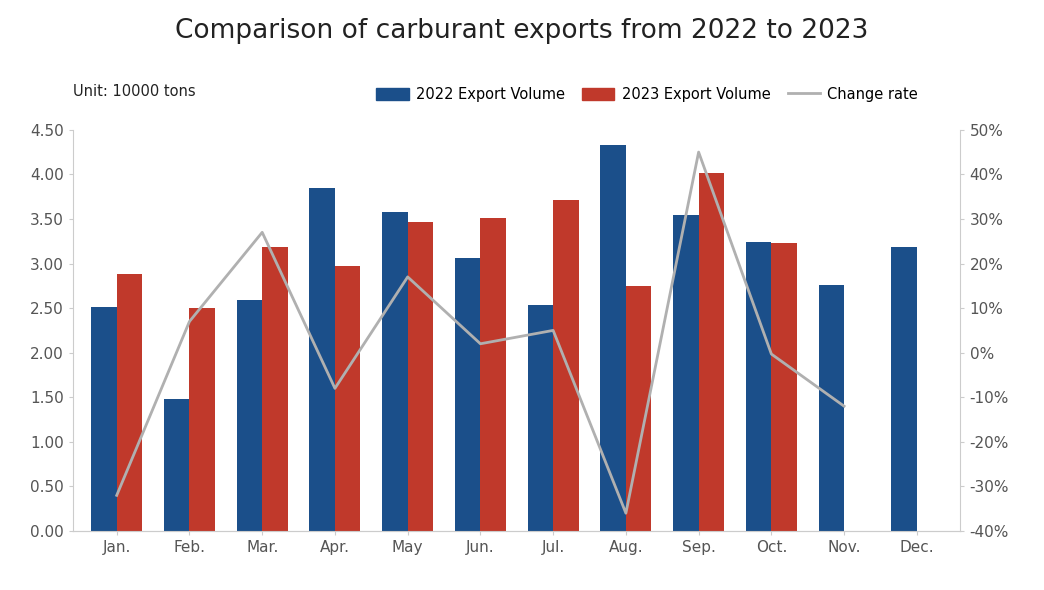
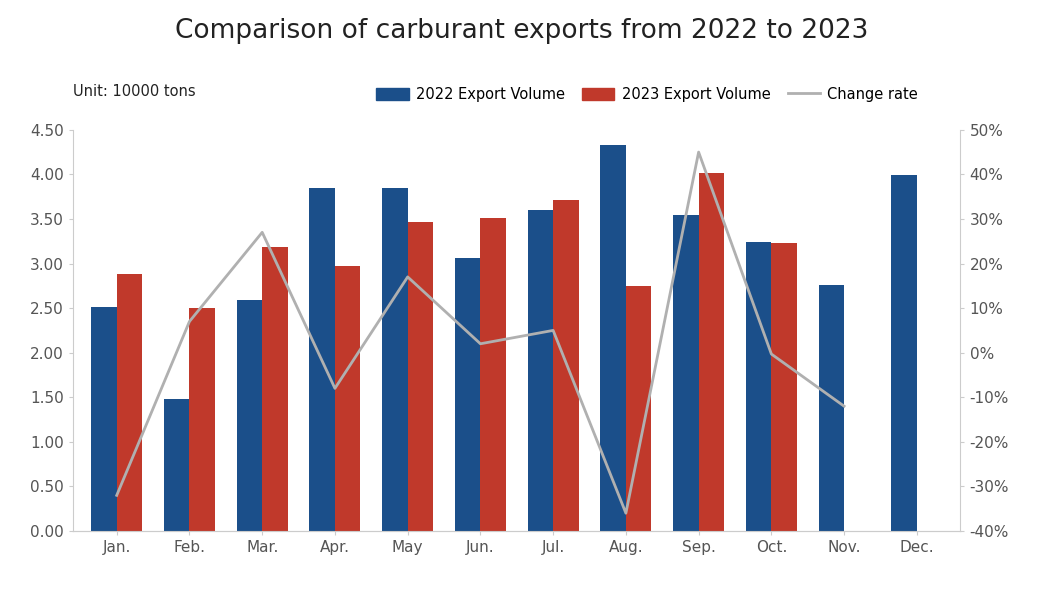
2022 Export Volume/May: 3.58 -> 3.85
2022 Export Volume/Jul.: 2.54 -> 3.60
2022 Export Volume/Dec.: 3.18 -> 3.99
